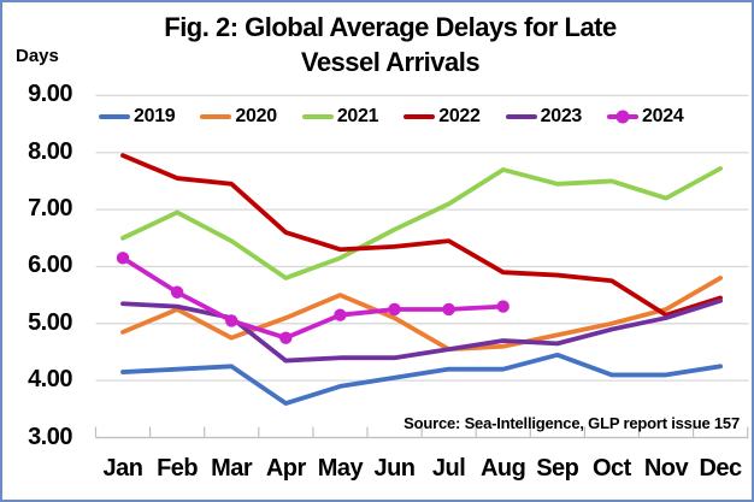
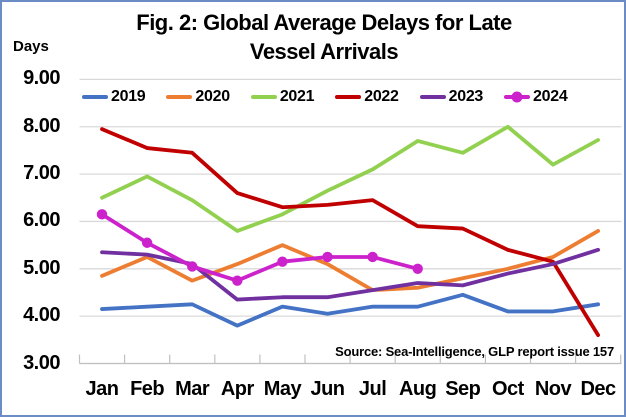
2019/Apr: 3.6 -> 3.8
2019/May: 3.9 -> 4.2
2024/Aug: 5.3 -> 5.0
2021/Oct: 7.5 -> 8.0
2022/Oct: 5.8 -> 5.4
2022/Dec: 5.5 -> 3.6
